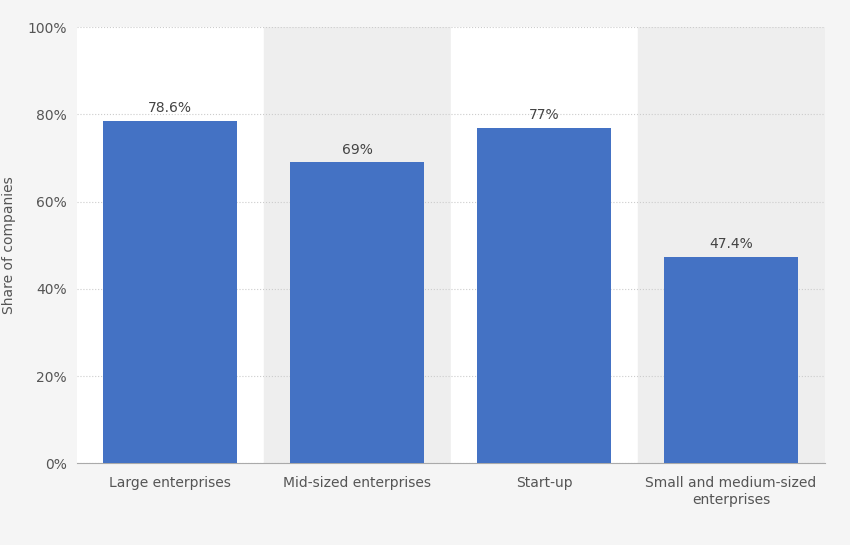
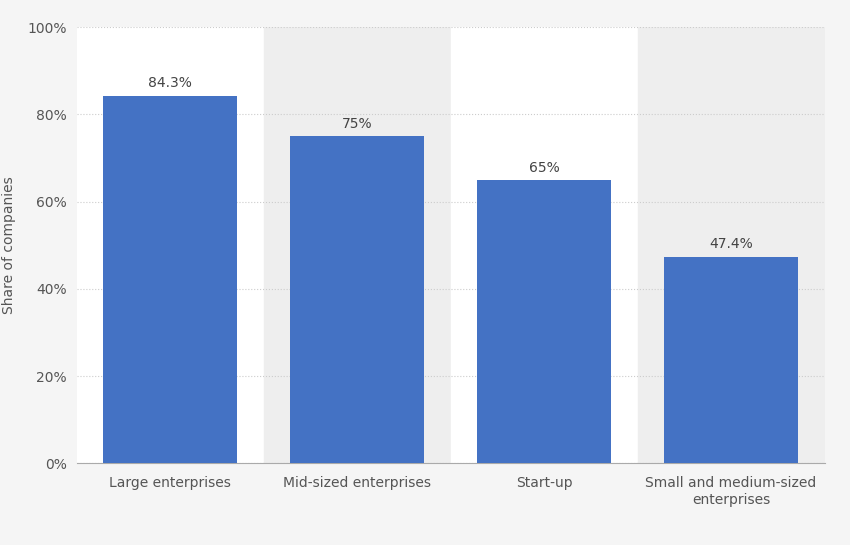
Large enterprises: 78.6% -> 84.3%
Mid-sized enterprises: 69% -> 75%
Start-up: 77% -> 65%
